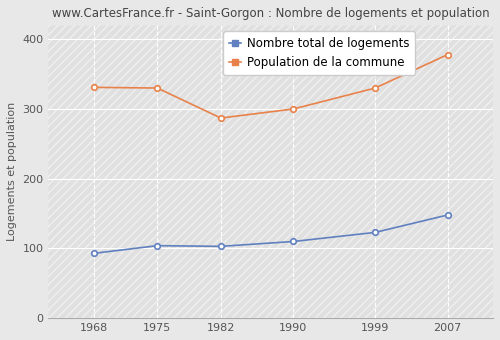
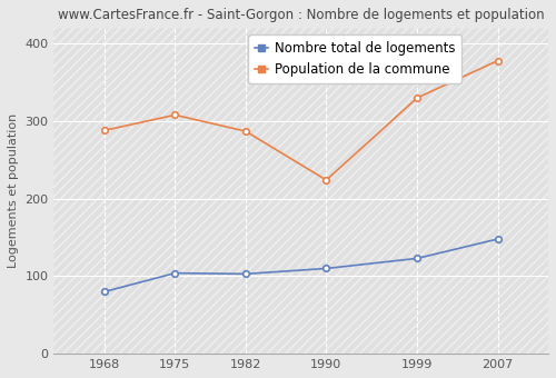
Nombre total de logements/1968: 93 -> 80
Population de la commune/1968: 331 -> 288
Population de la commune/1975: 330 -> 308
Population de la commune/1990: 300 -> 224
